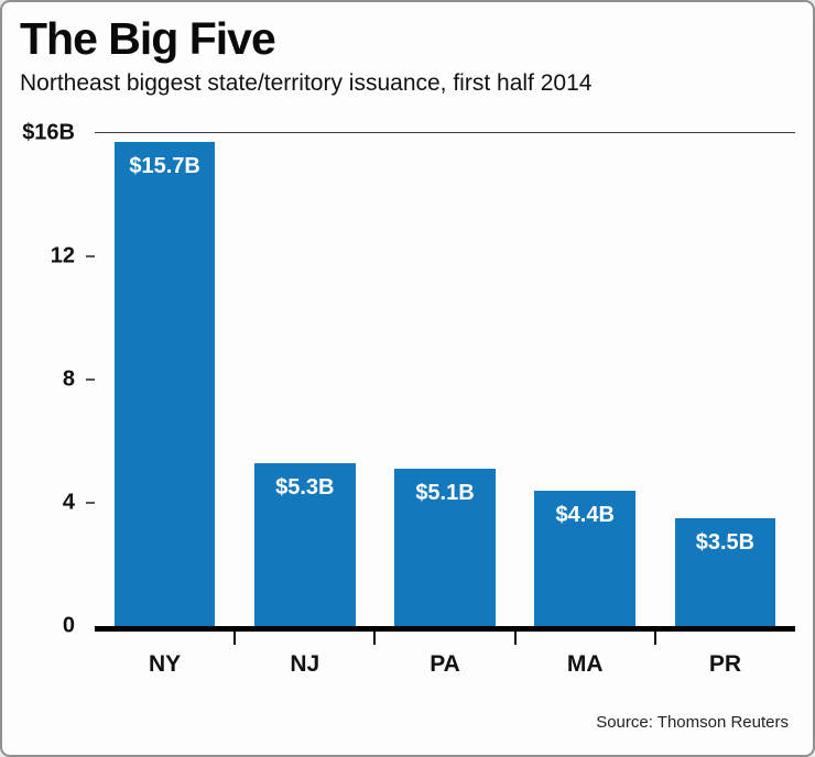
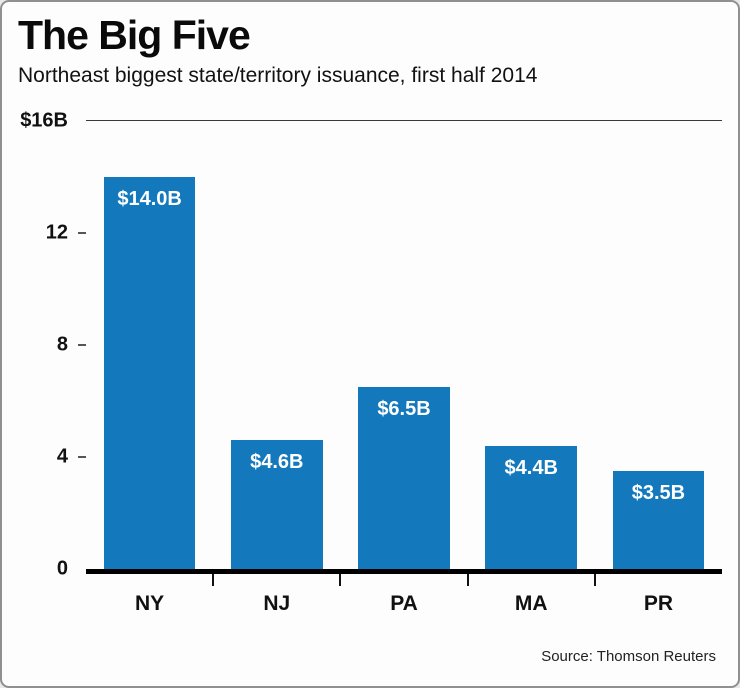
NY: $15.7B -> $14.0B
NJ: $5.3B -> $4.6B
PA: $5.1B -> $6.5B
